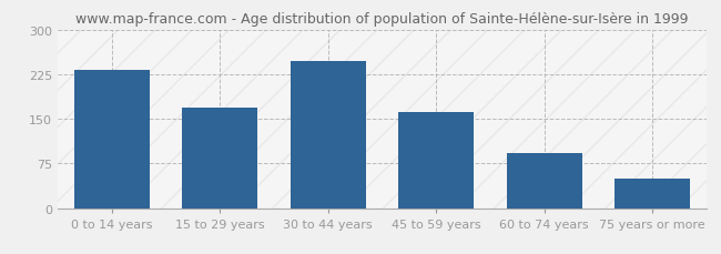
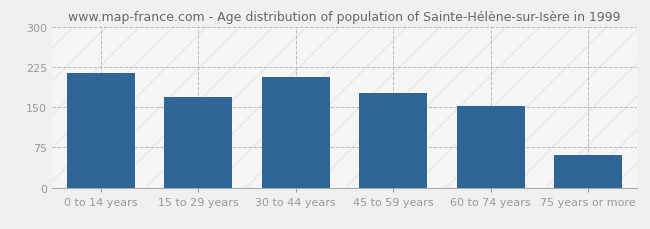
0 to 14 years: 232 -> 214
30 to 44 years: 248 -> 206
45 to 59 years: 162 -> 176
60 to 74 years: 92 -> 152
75 years or more: 50 -> 60
